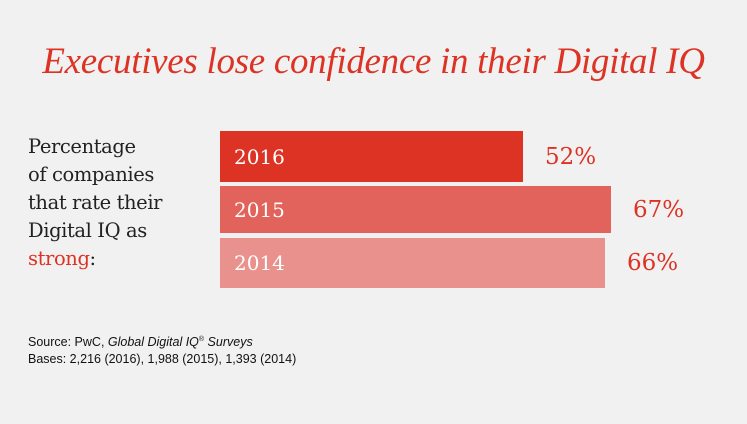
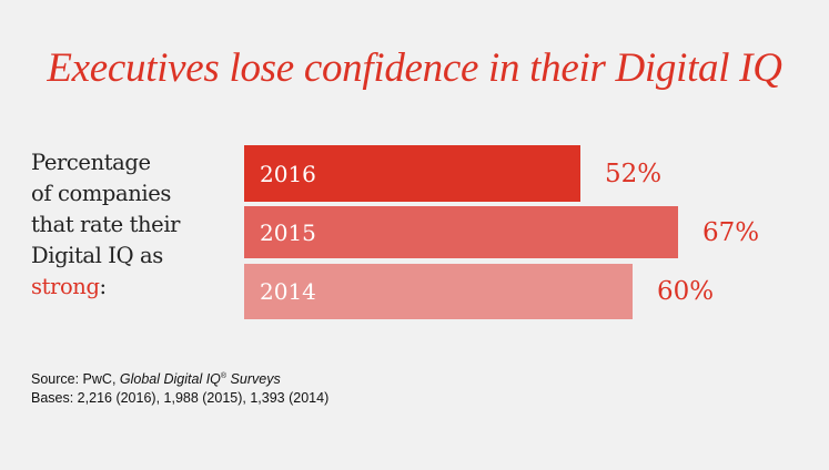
2014: 66% -> 60%
